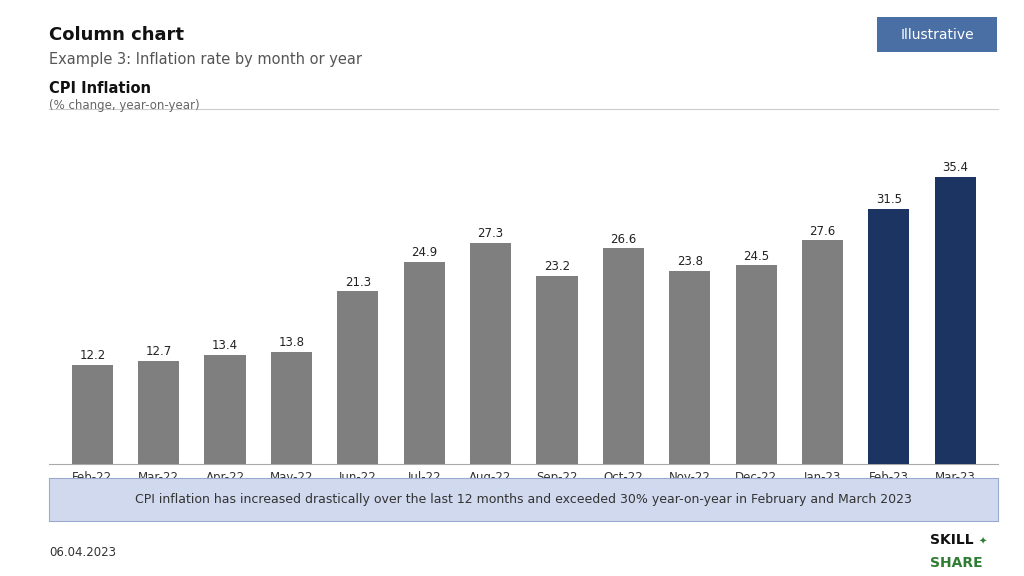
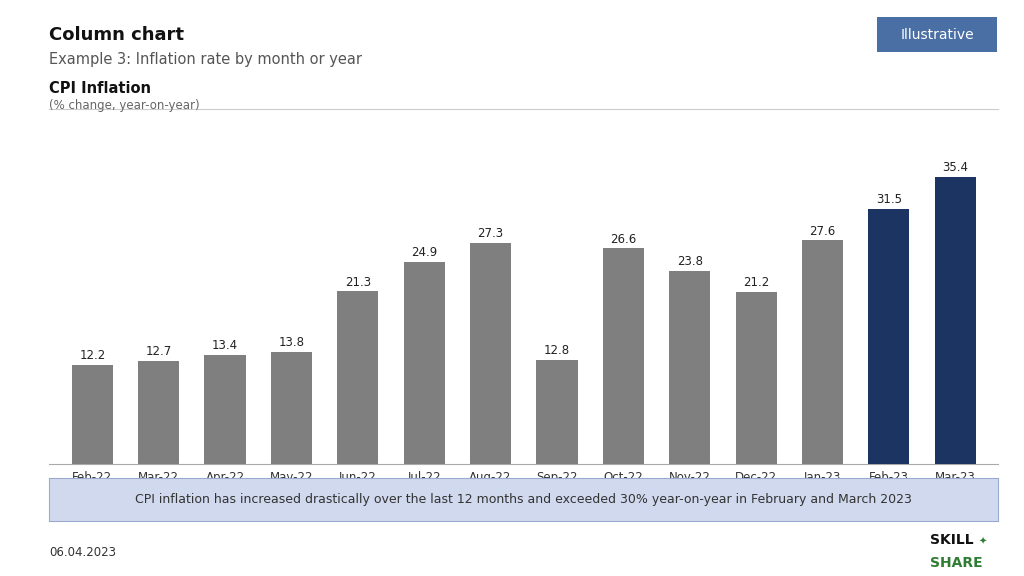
Sep-22: 23.2 -> 12.8
Dec-22: 24.5 -> 21.2
